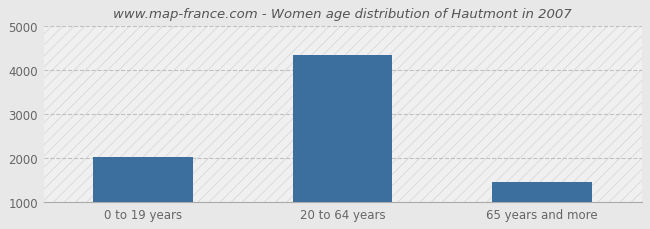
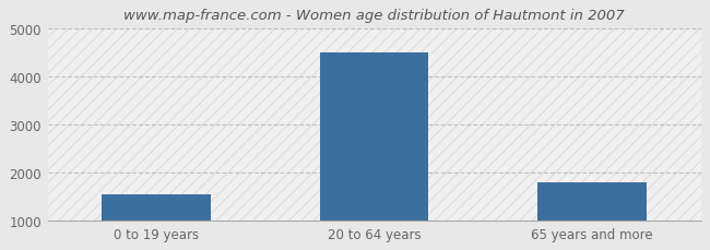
0 to 19 years: 2020 -> 1550
20 to 64 years: 4340 -> 4500
65 years and more: 1460 -> 1800
